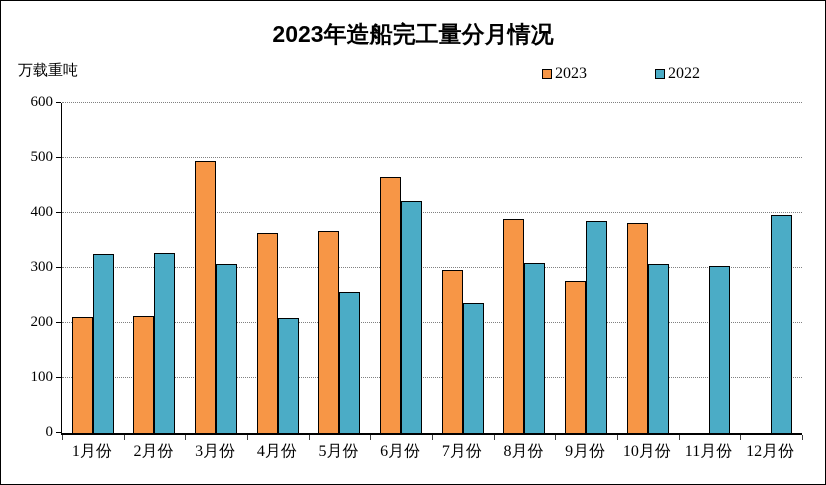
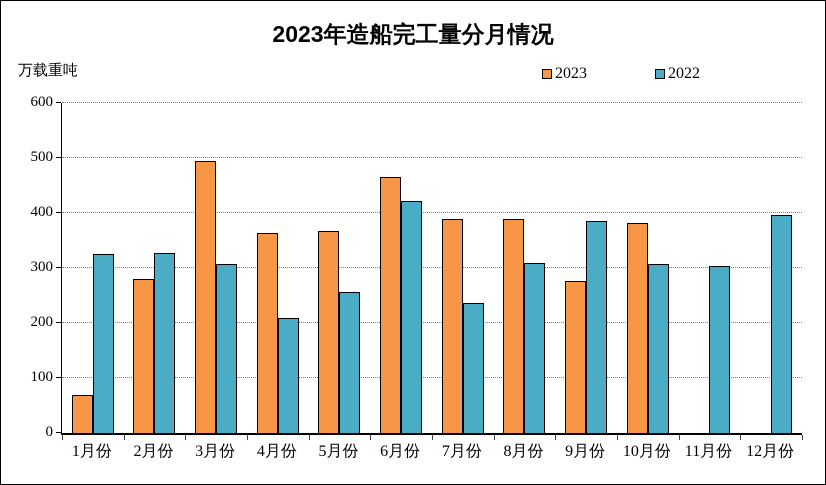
2023/1月份: 210 -> 70
2023/2月份: 210 -> 280
2023/7月份: 300 -> 390
